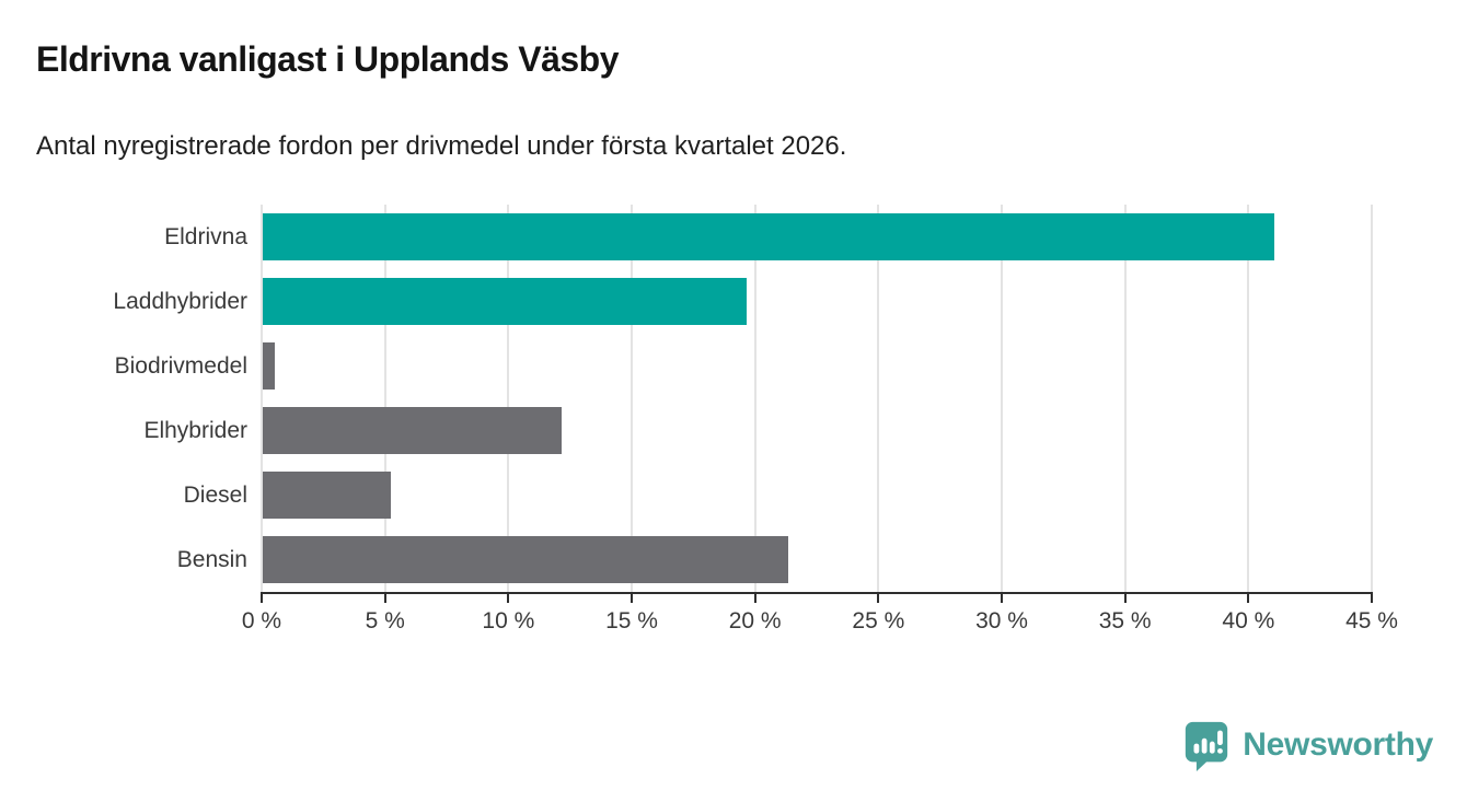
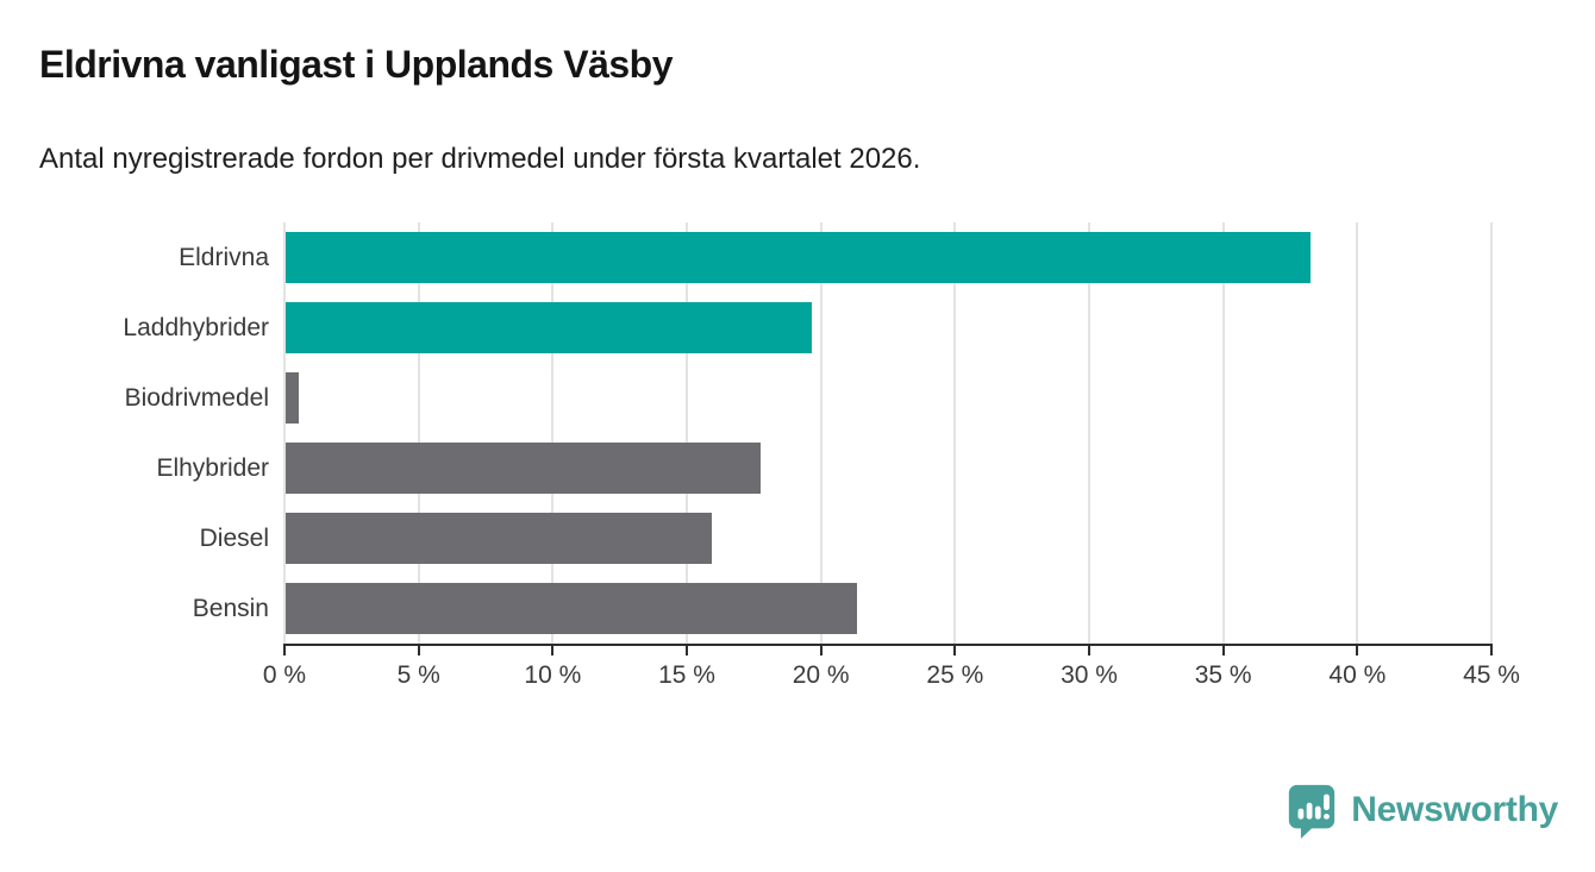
Eldrivna: 41.0% -> 38.2%
Elhybrider: 12.1% -> 17.7%
Diesel: 5.2% -> 15.9%
